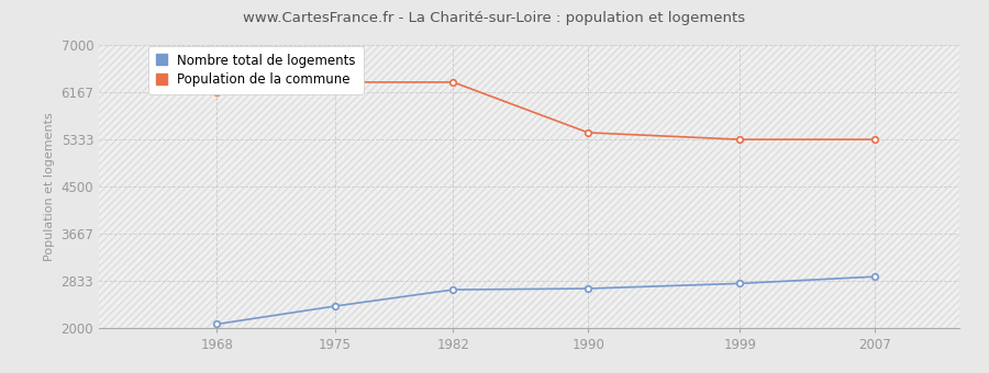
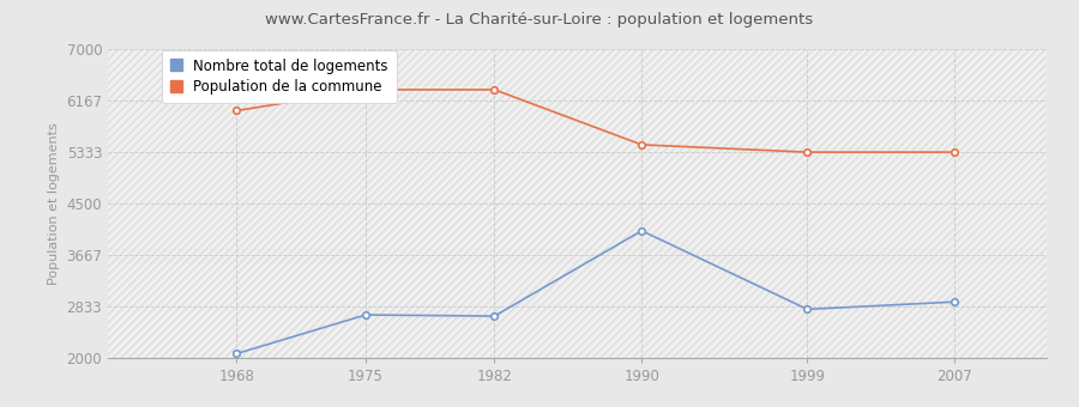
Population de la commune/1968: 6160 -> 6000
Nombre total de logements/1975: 2390 -> 2700
Nombre total de logements/1990: 2700 -> 4060
